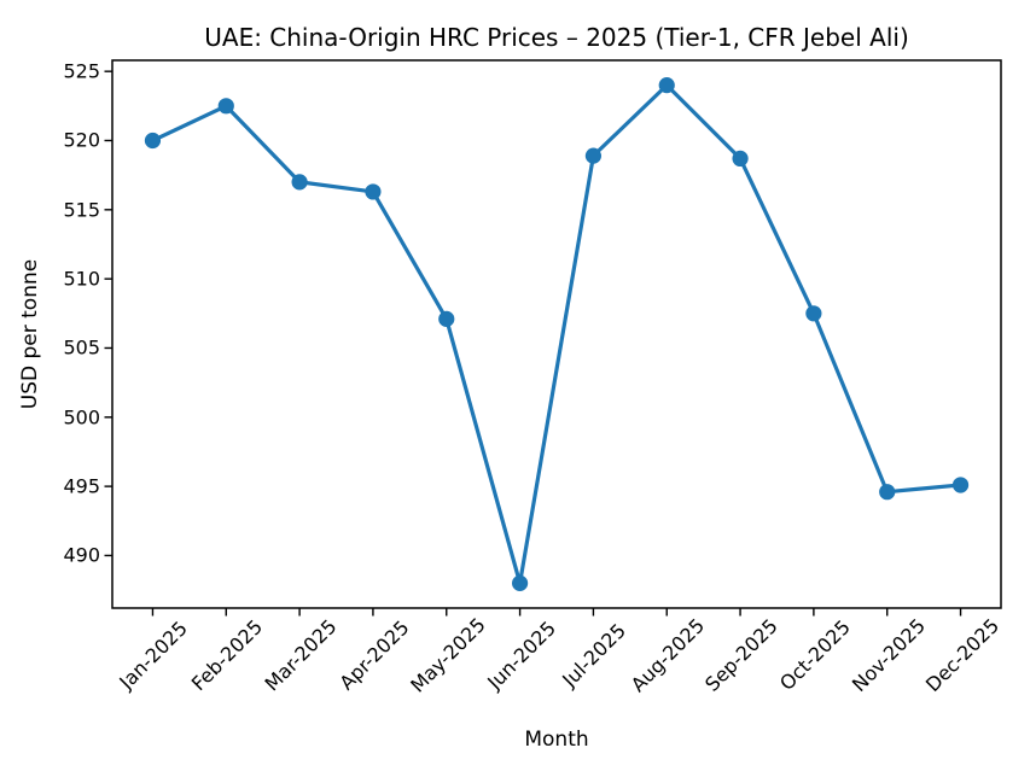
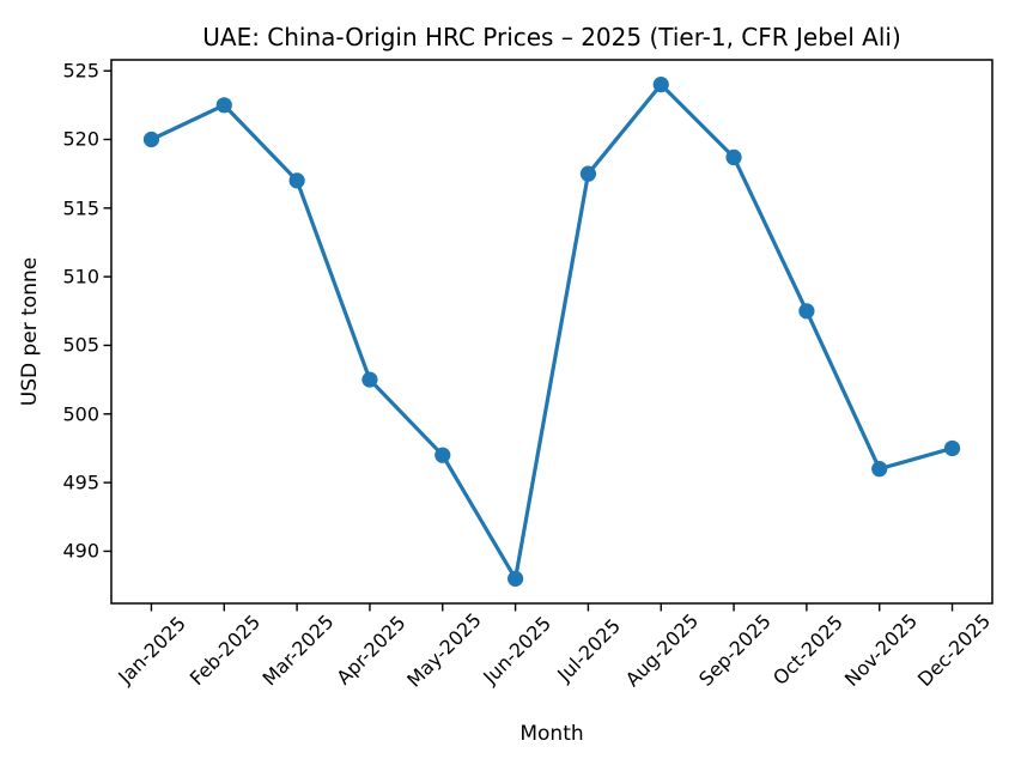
Apr-2025: 516.3 -> 502.5
May-2025: 507.1 -> 497.0
Jul-2025: 518.9 -> 517.5
Nov-2025: 494.6 -> 496.0
Dec-2025: 495.1 -> 497.5
